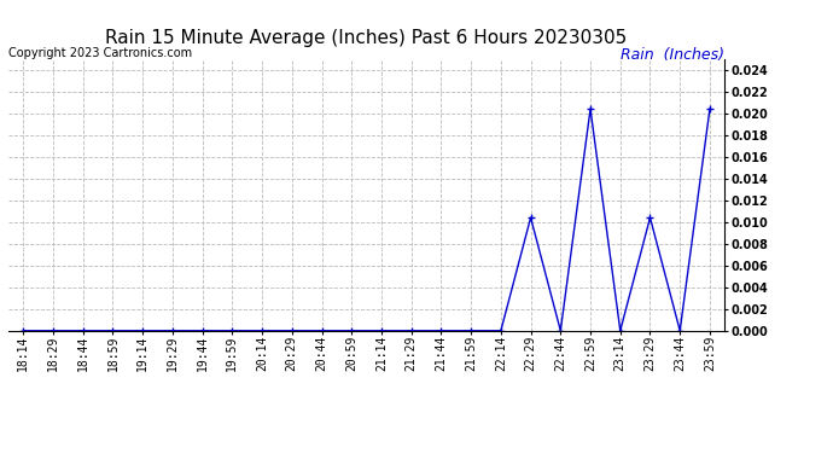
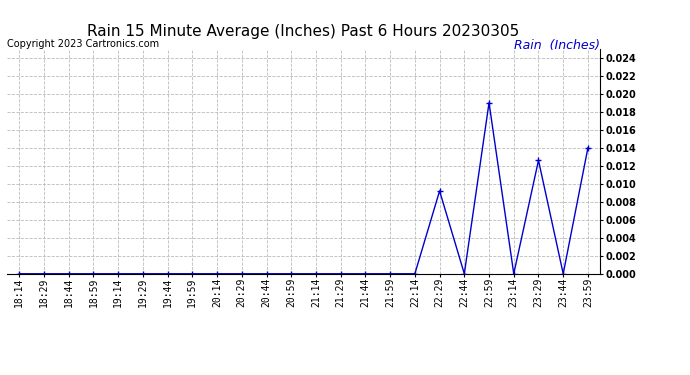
22:29: 0.0104 -> 0.0092
22:59: 0.0204 -> 0.0190
23:29: 0.0104 -> 0.0126
23:59: 0.0204 -> 0.0140
